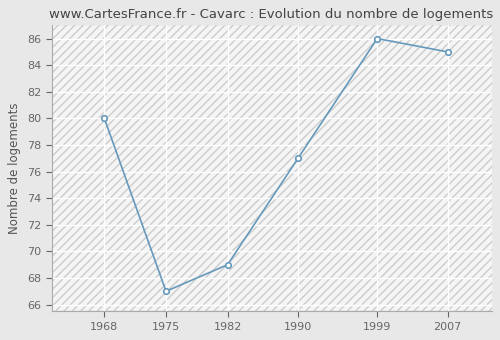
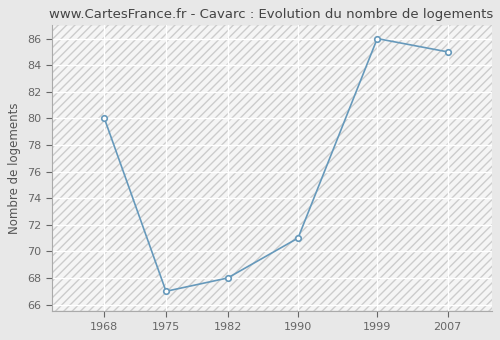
1982: 69 -> 68
1990: 77 -> 71
